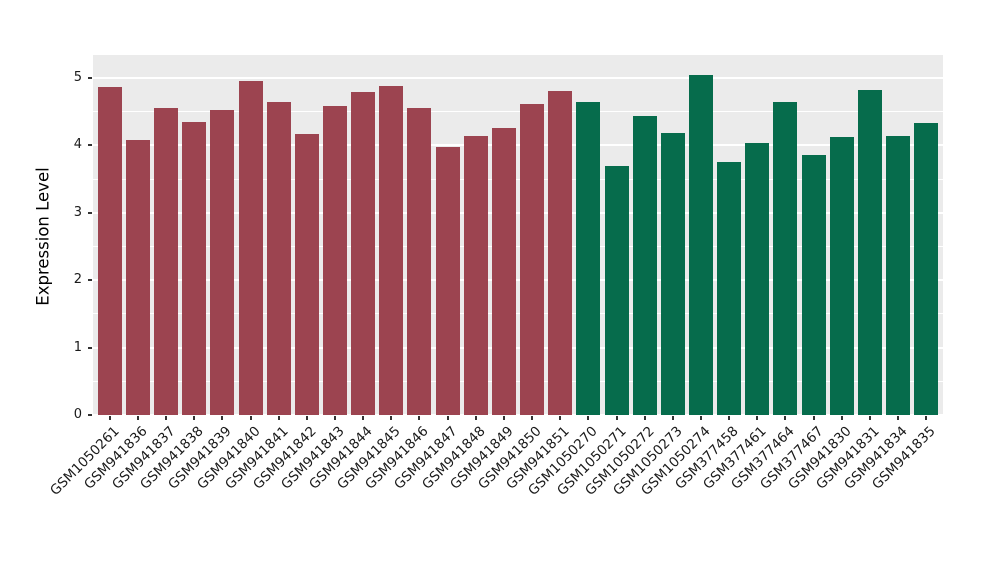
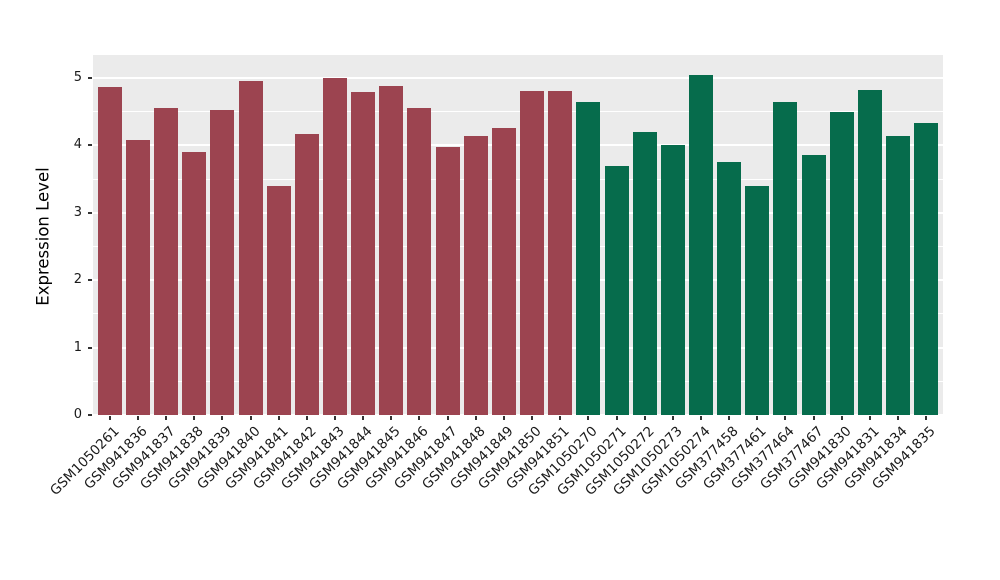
GSM941838: 4.3 -> 3.9
GSM941841: 4.6 -> 3.4
GSM941843: 4.6 -> 5.0
GSM941850: 4.6 -> 4.8
GSM1050272: 4.4 -> 4.2
GSM1050273: 4.2 -> 4.0
GSM377461: 4.0 -> 3.4
GSM941830: 4.1 -> 4.5
